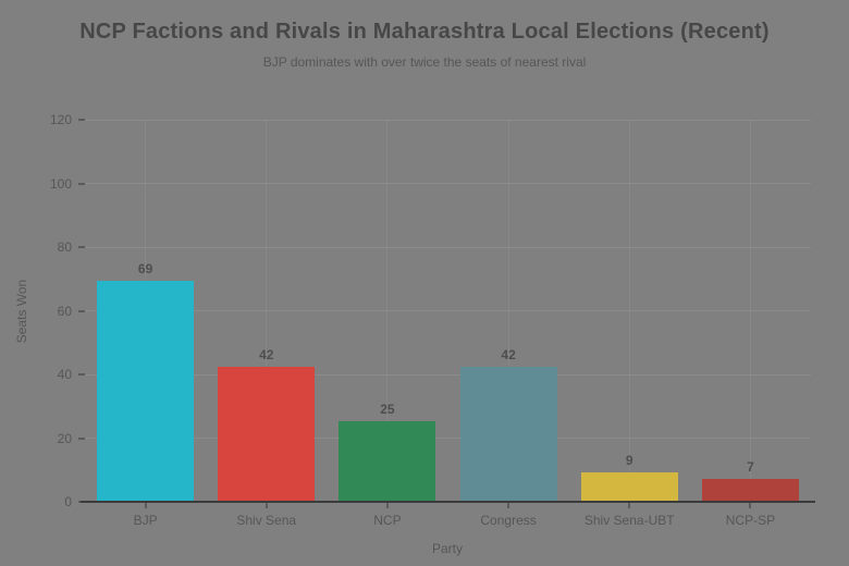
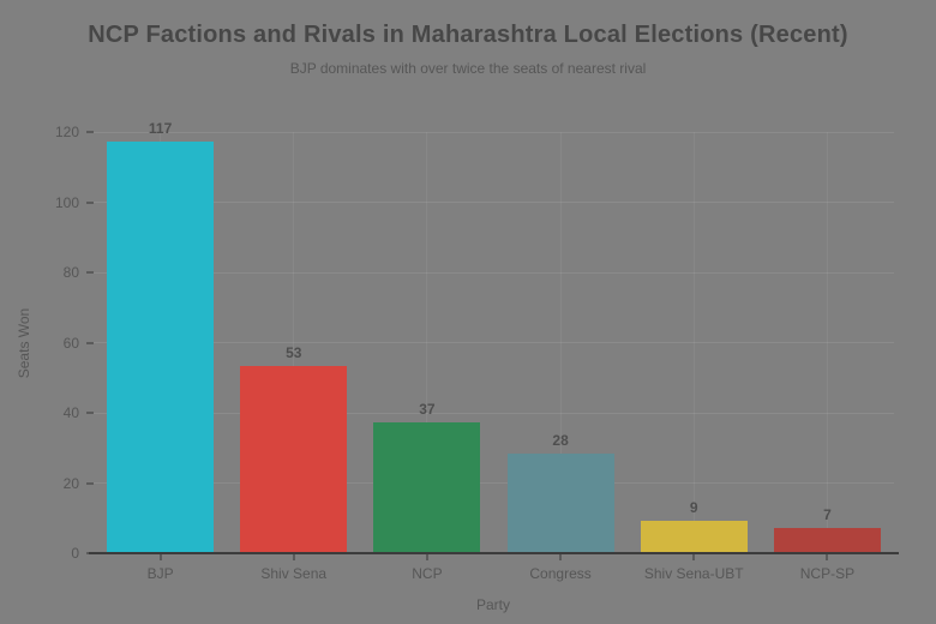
BJP: 69 -> 117
Shiv Sena: 42 -> 53
NCP: 25 -> 37
Congress: 42 -> 28
